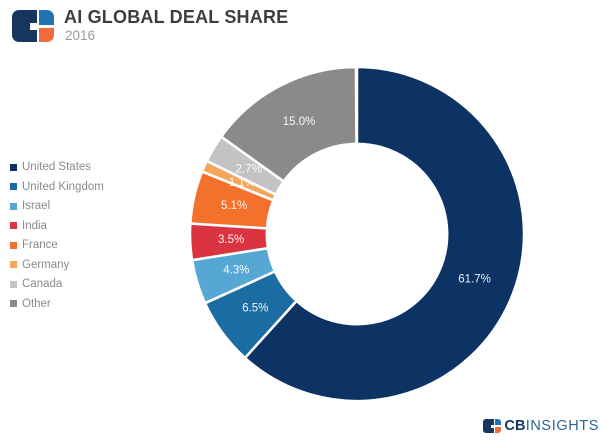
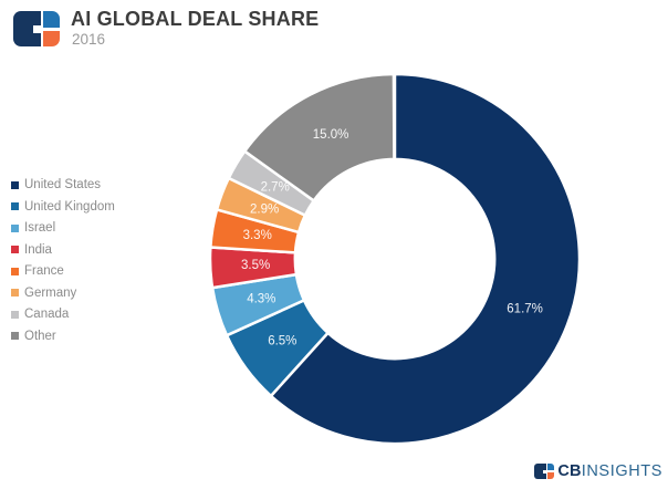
France: 5.1% -> 3.3%
Germany: 1.1% -> 2.9%
